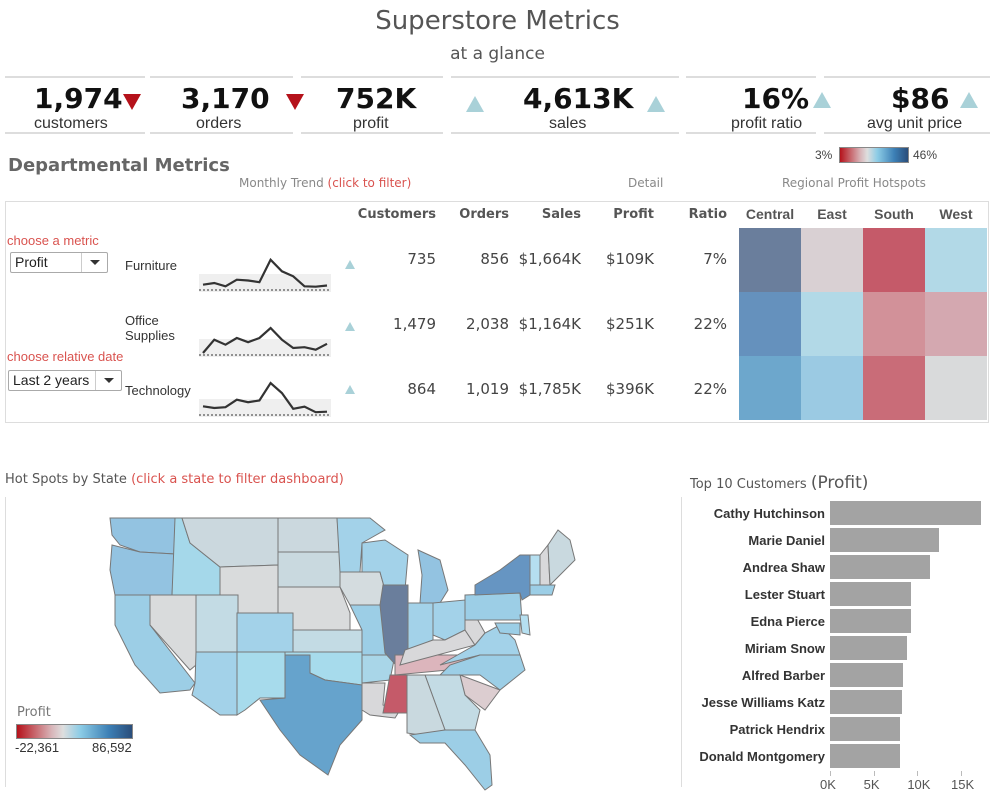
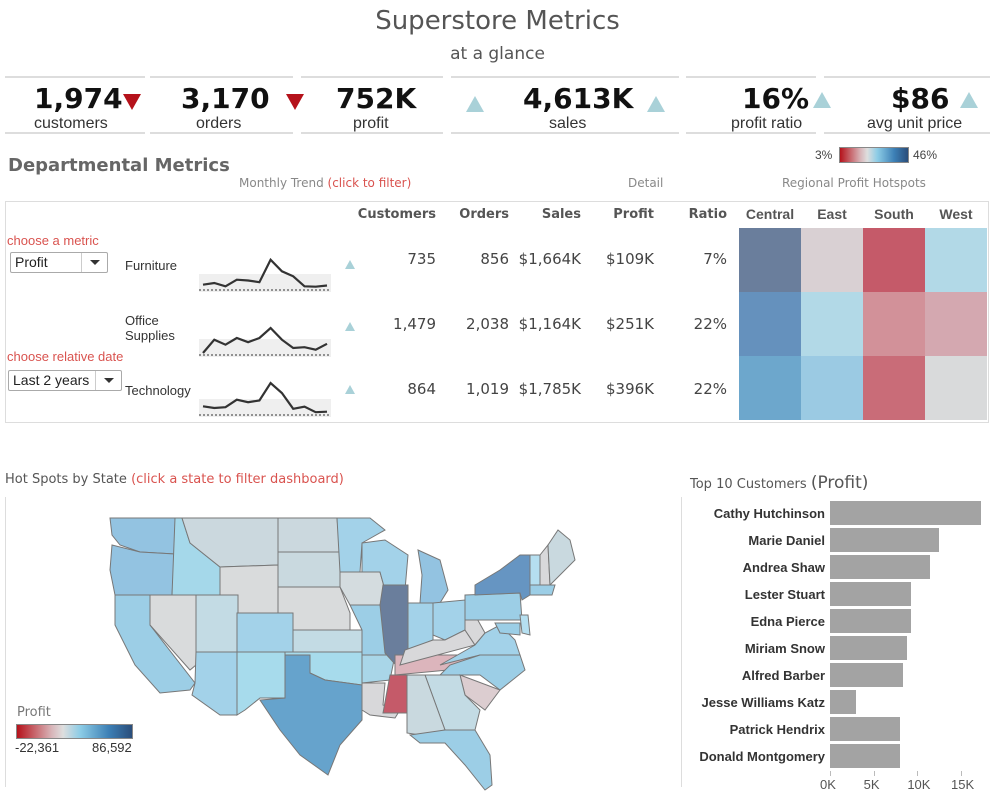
Jesse Williams Katz: 8K -> 3K
